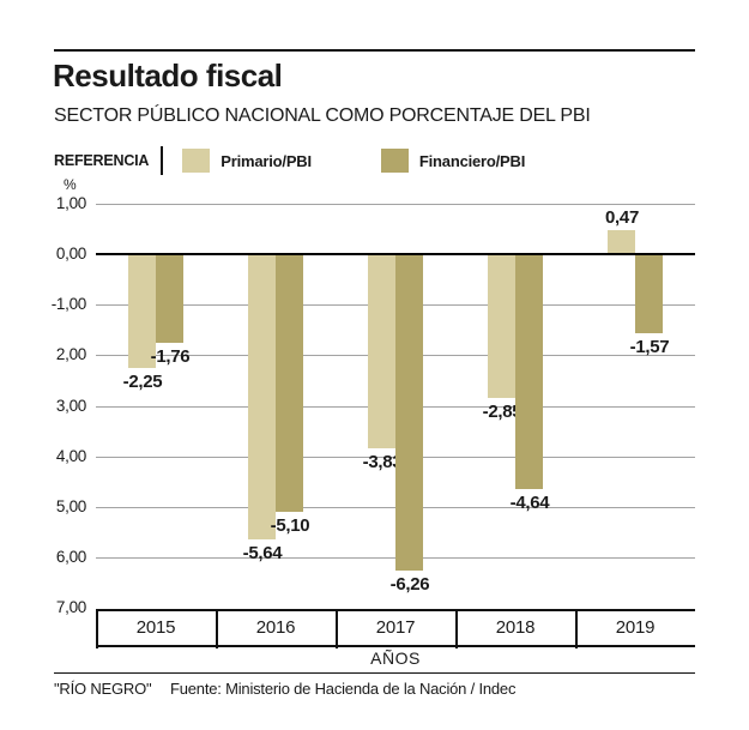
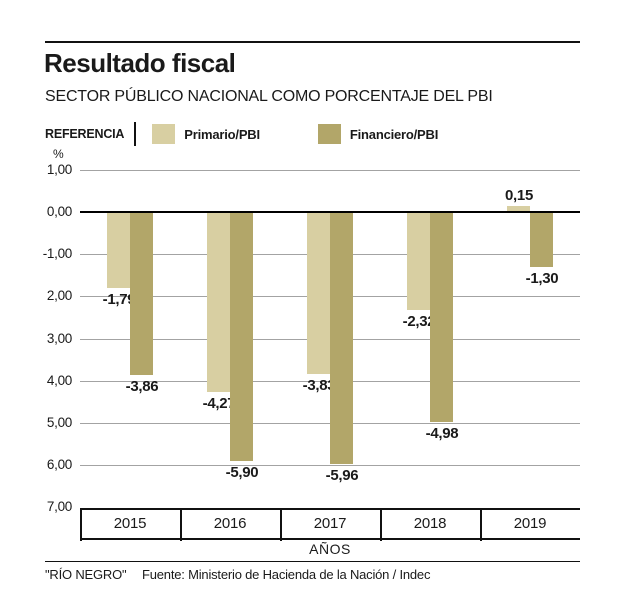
Primario/PBI/2015: -2,25 -> -1,79
Financiero/PBI/2015: -1,76 -> -3,86
Primario/PBI/2016: -5,64 -> -4,27
Financiero/PBI/2016: -5,10 -> -5,90
Financiero/PBI/2017: -6,26 -> -5,96
Primario/PBI/2018: -2,85 -> -2,32
Financiero/PBI/2018: -4,64 -> -4,98
Primario/PBI/2019: 0,47 -> 0,15
Financiero/PBI/2019: -1,57 -> -1,30
